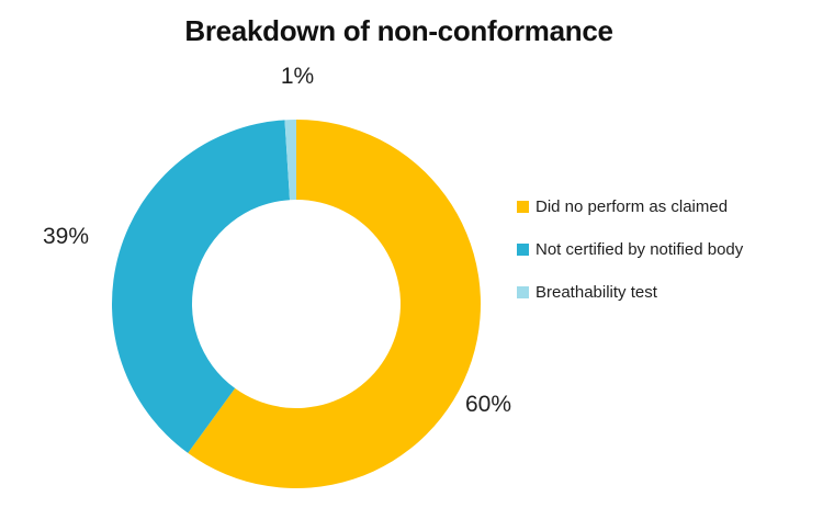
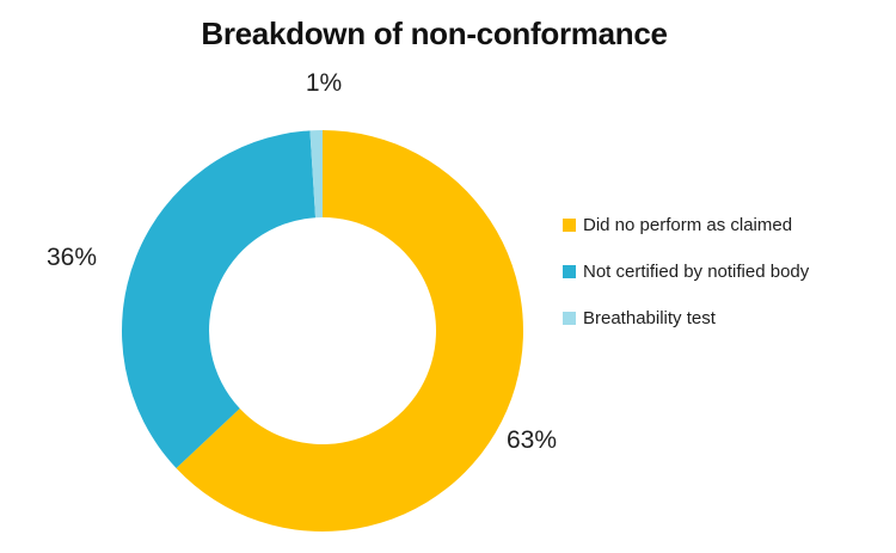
Did no perform as claimed: 60% -> 63%
Not certified by notified body: 39% -> 36%
